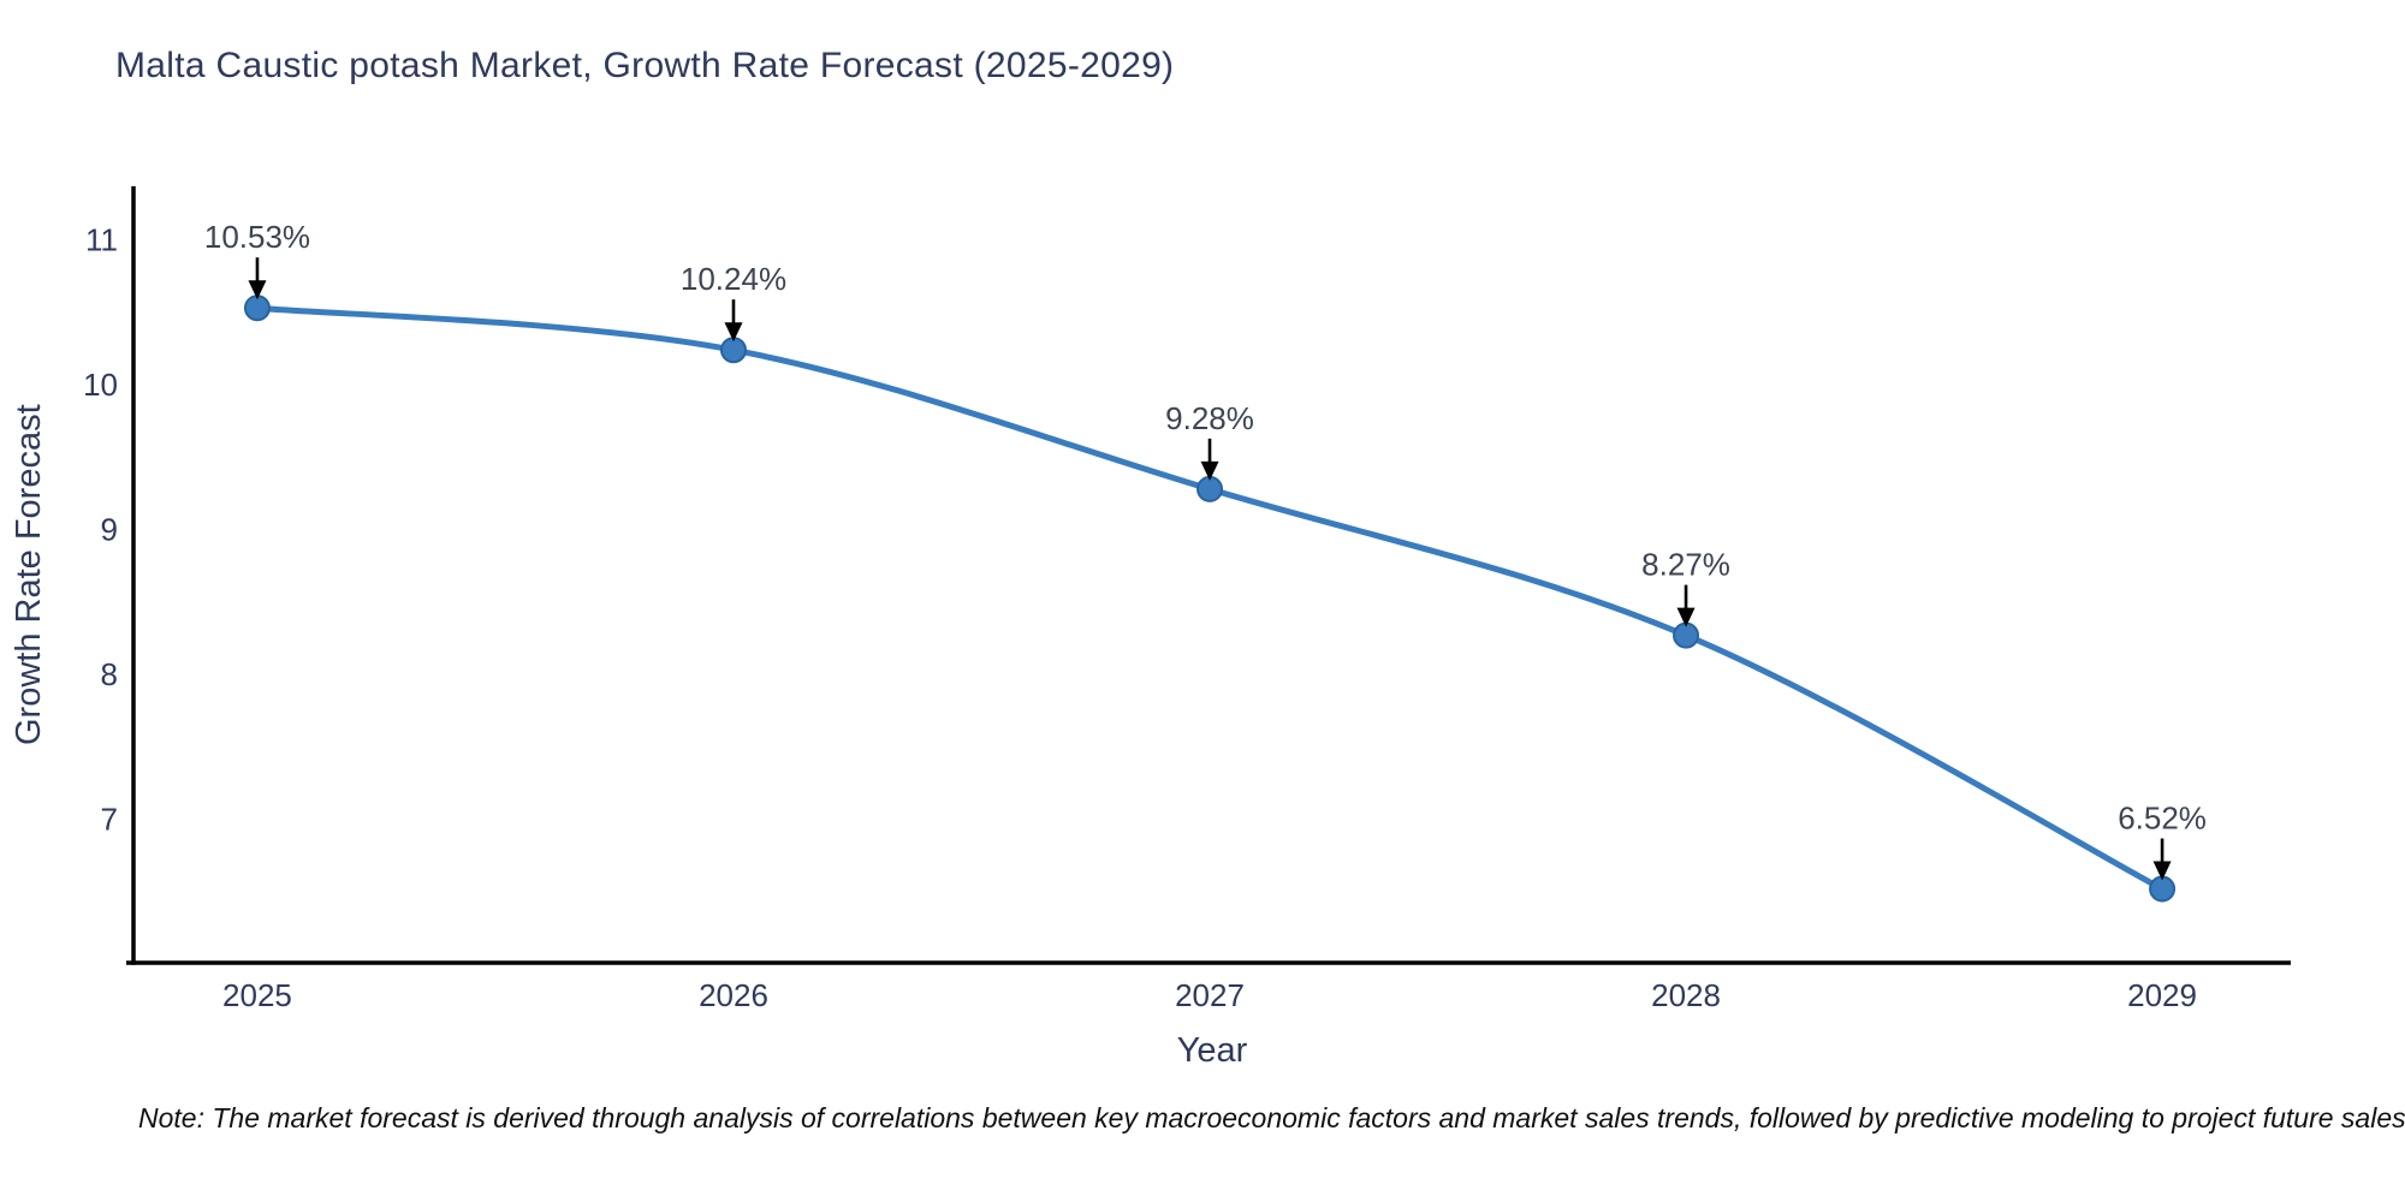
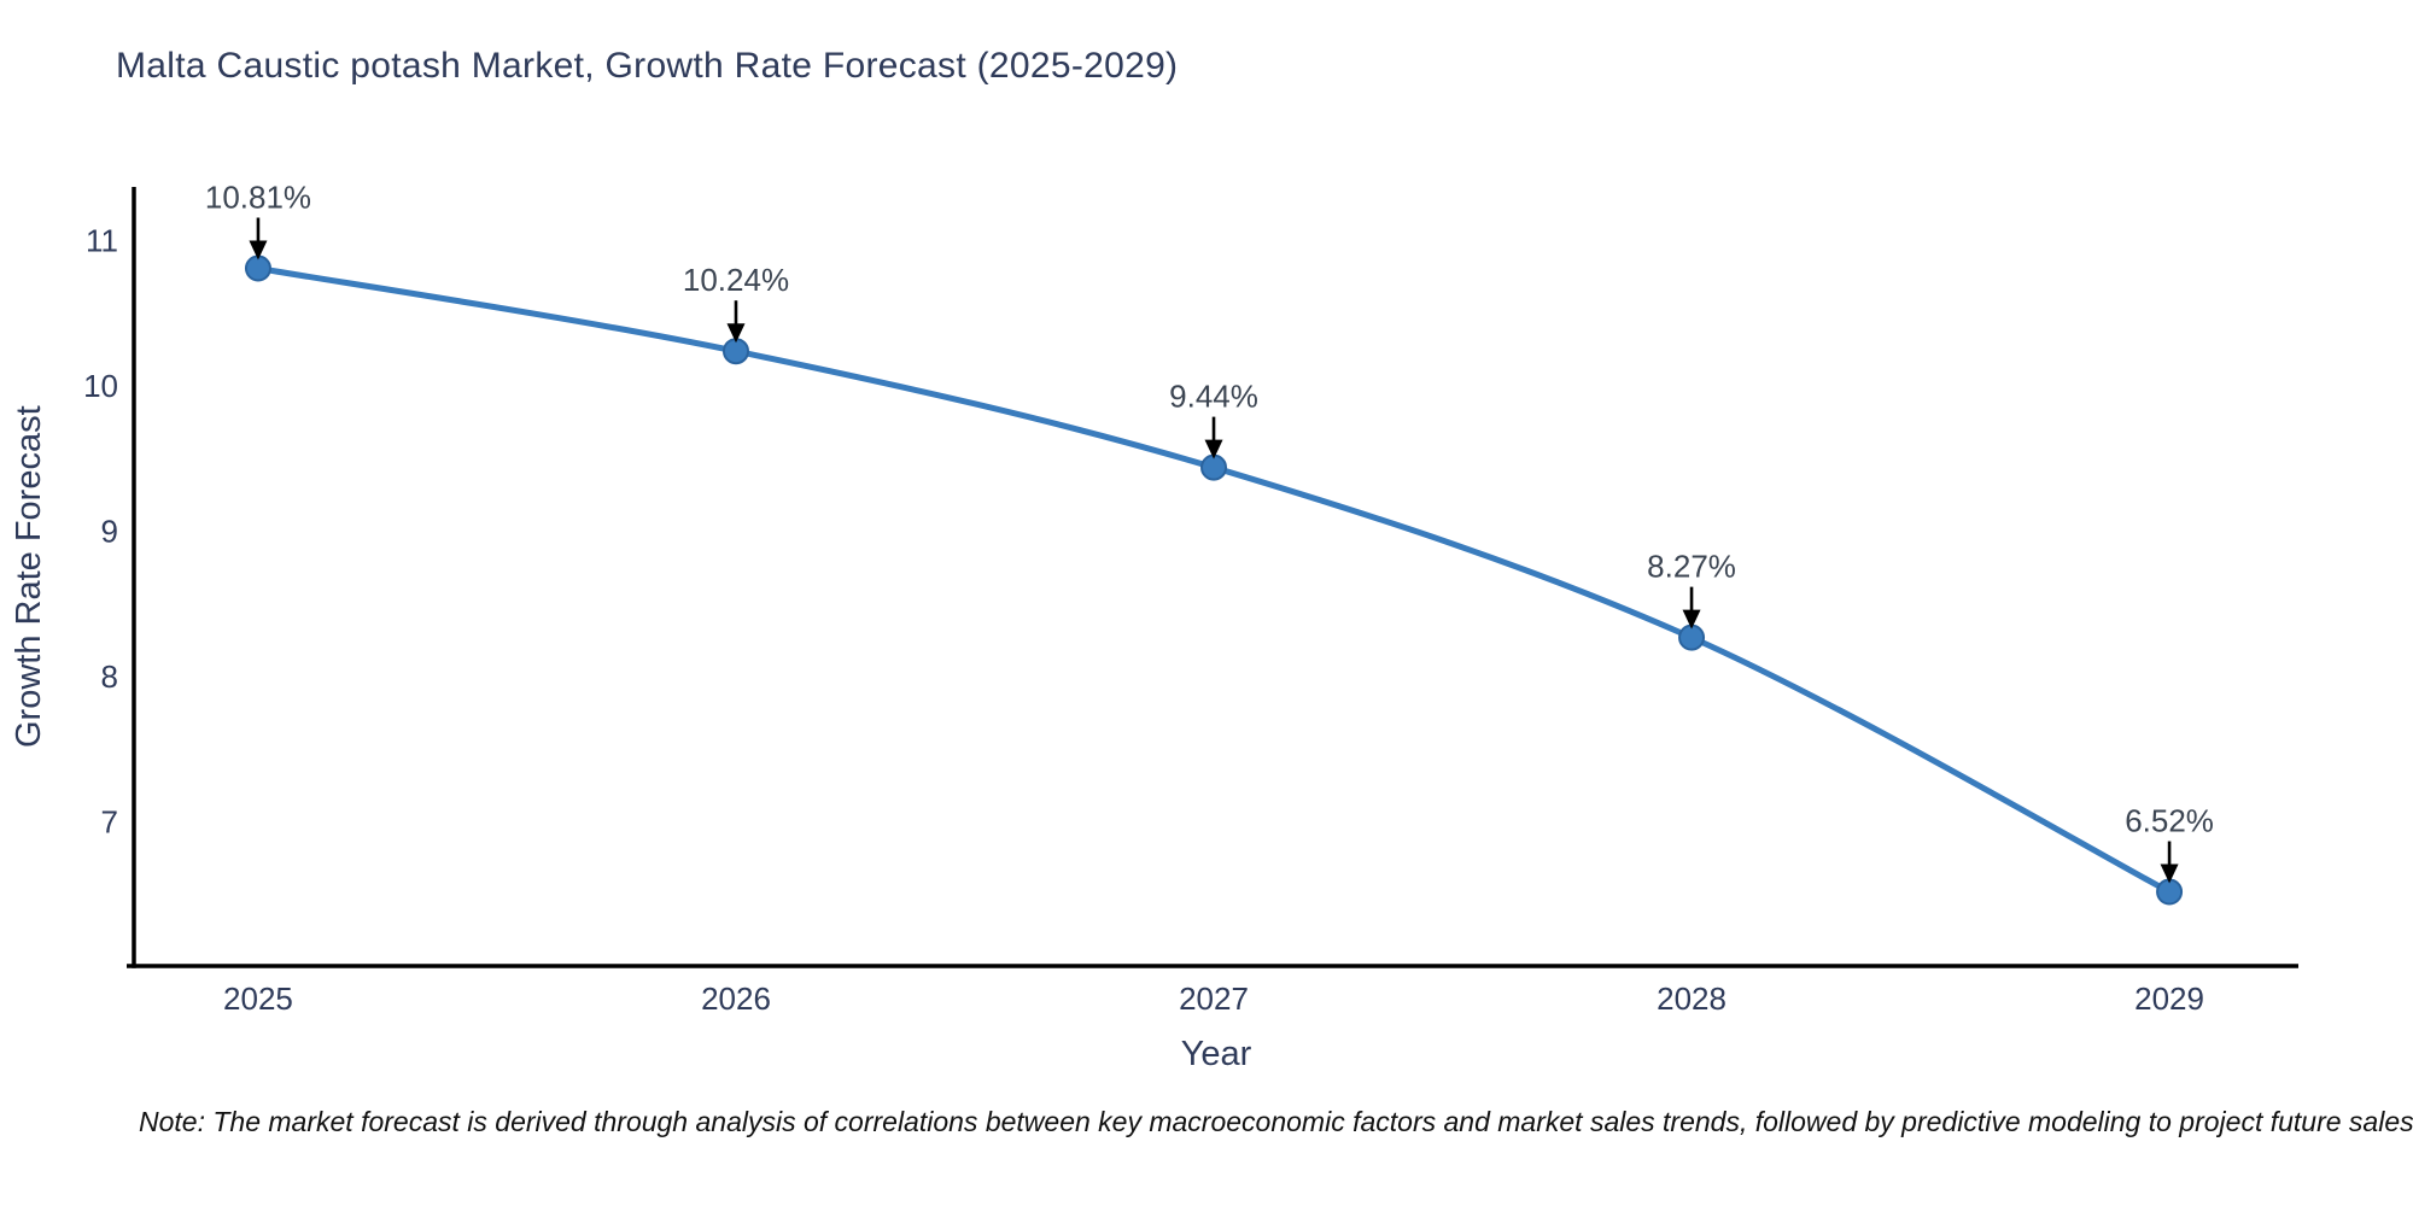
2025: 10.53% -> 10.81%
2027: 9.28% -> 9.44%
